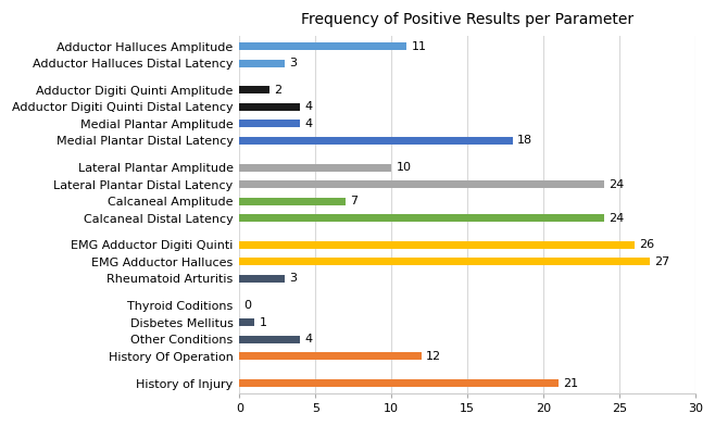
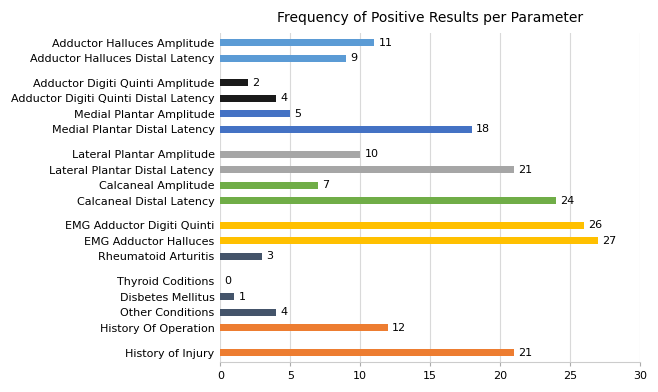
Adductor Halluces Distal Latency: 3 -> 9
Medial Plantar Amplitude: 4 -> 5
Lateral Plantar Distal Latency: 24 -> 21
